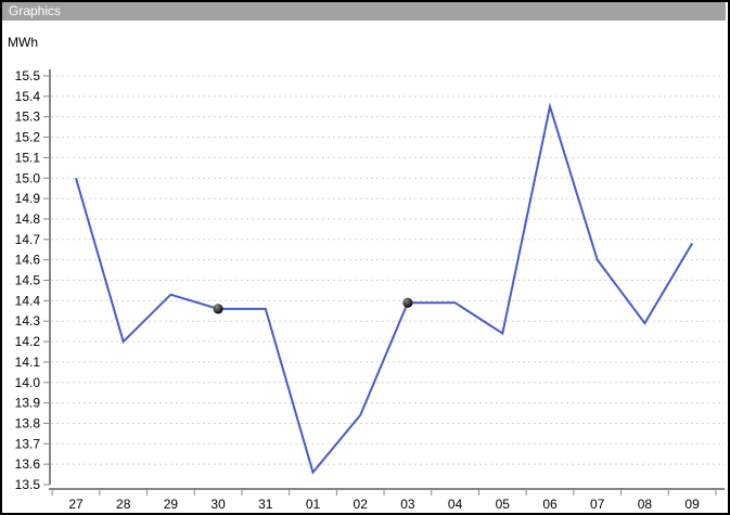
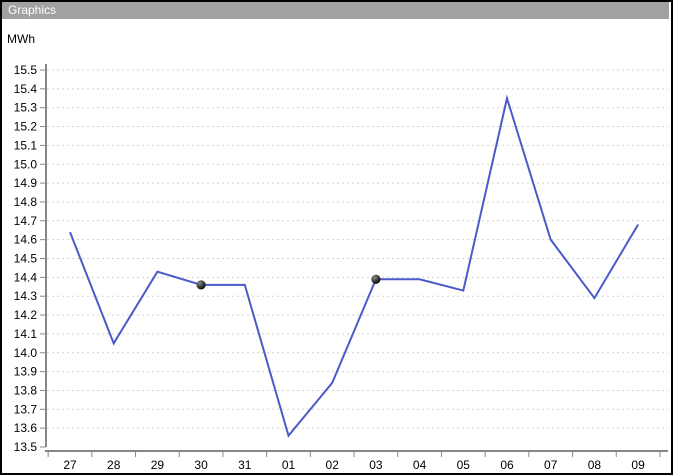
27: 15.00 -> 14.64
28: 14.20 -> 14.05
05: 14.24 -> 14.33
